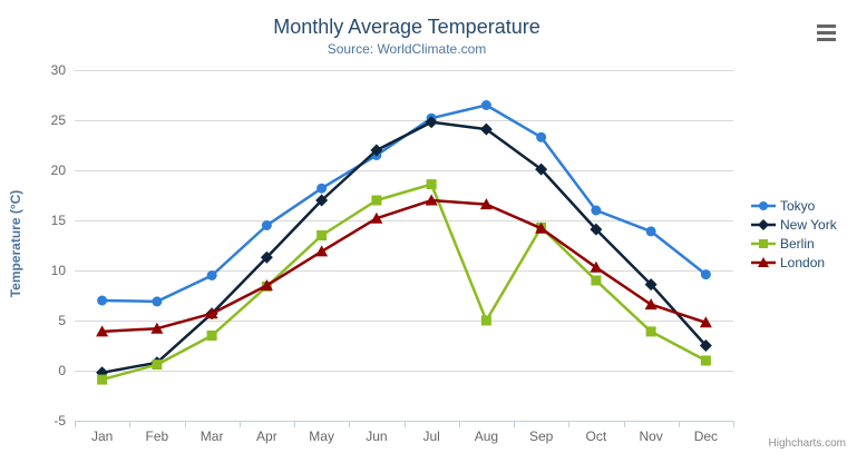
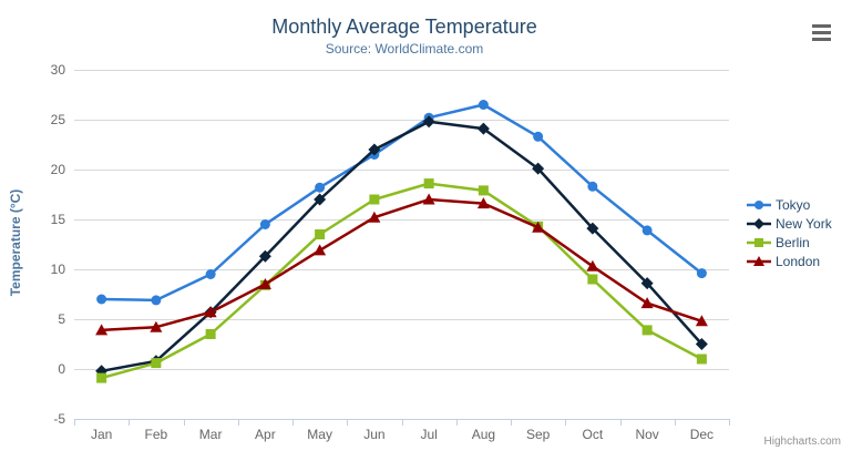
Berlin/Aug: 5 -> 18
Tokyo/Oct: 16 -> 18
